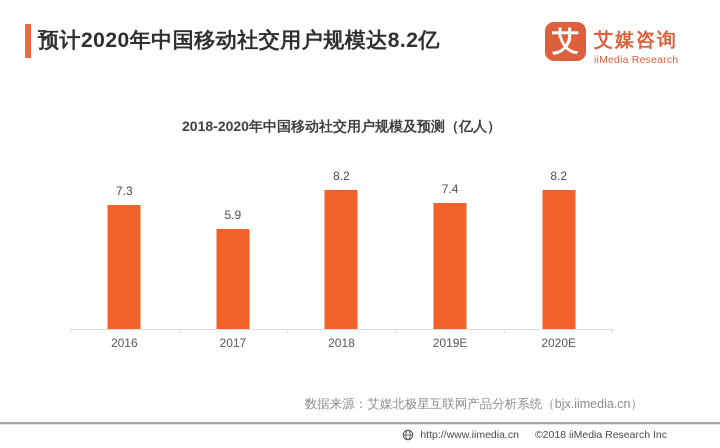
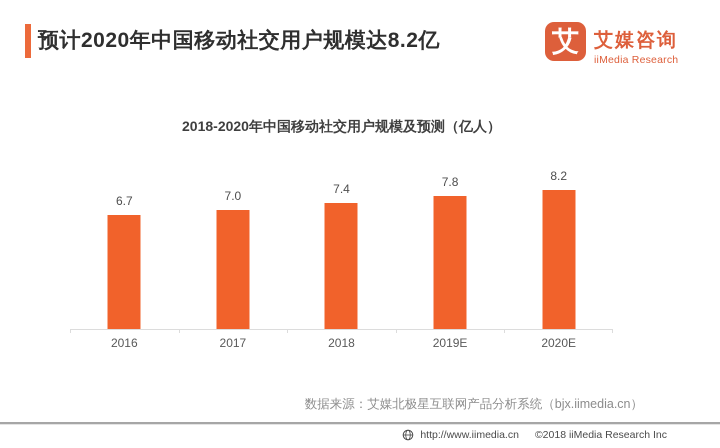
2016: 7.3 -> 6.7
2017: 5.9 -> 7.0
2018: 8.2 -> 7.4
2019E: 7.4 -> 7.8
